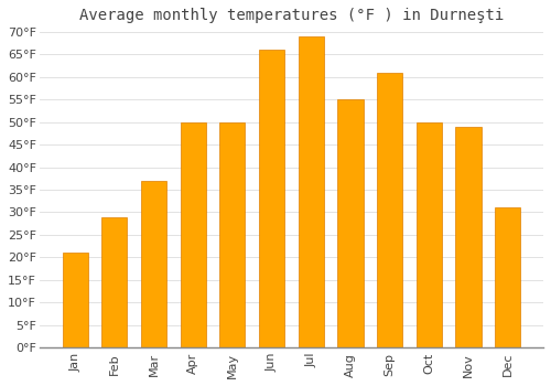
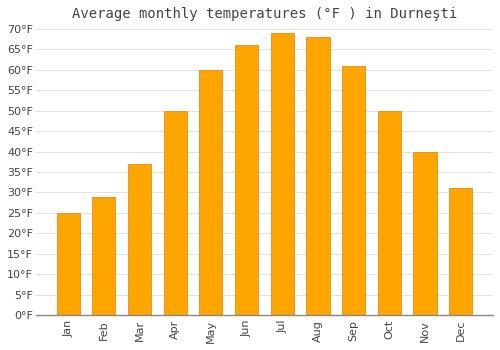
Jan: 21°F -> 25°F
May: 50°F -> 60°F
Aug: 55°F -> 68°F
Nov: 49°F -> 40°F
